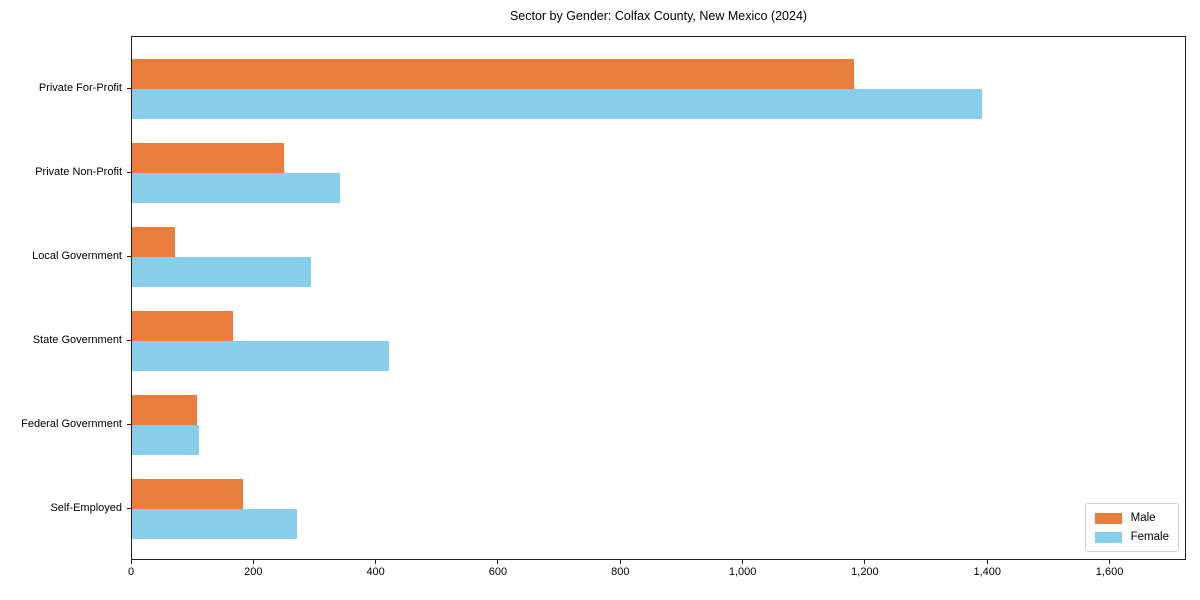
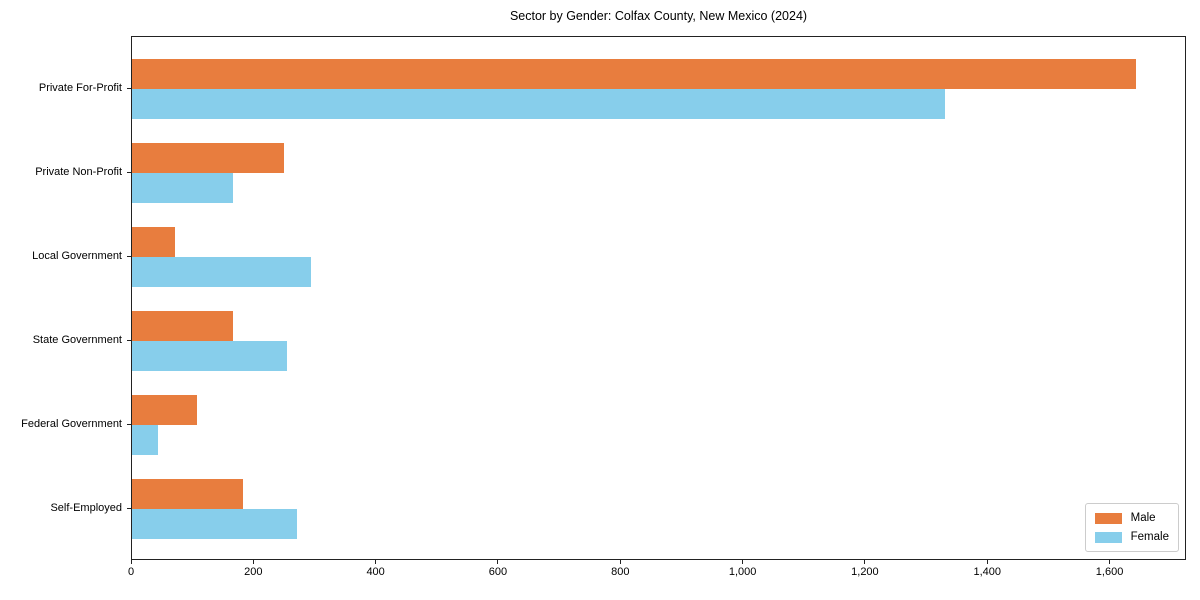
Male/Private For-Profit: 1180 -> 1640
Female/Private For-Profit: 1390 -> 1330
Female/Private Non-Profit: 340 -> 160
Female/State Government: 420 -> 250
Female/Federal Government: 110 -> 40
